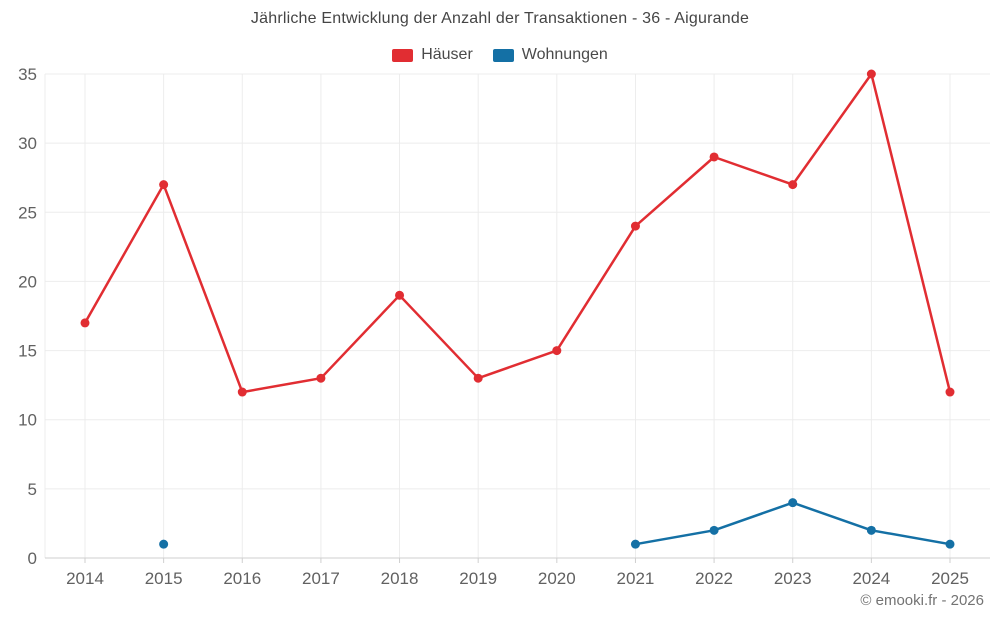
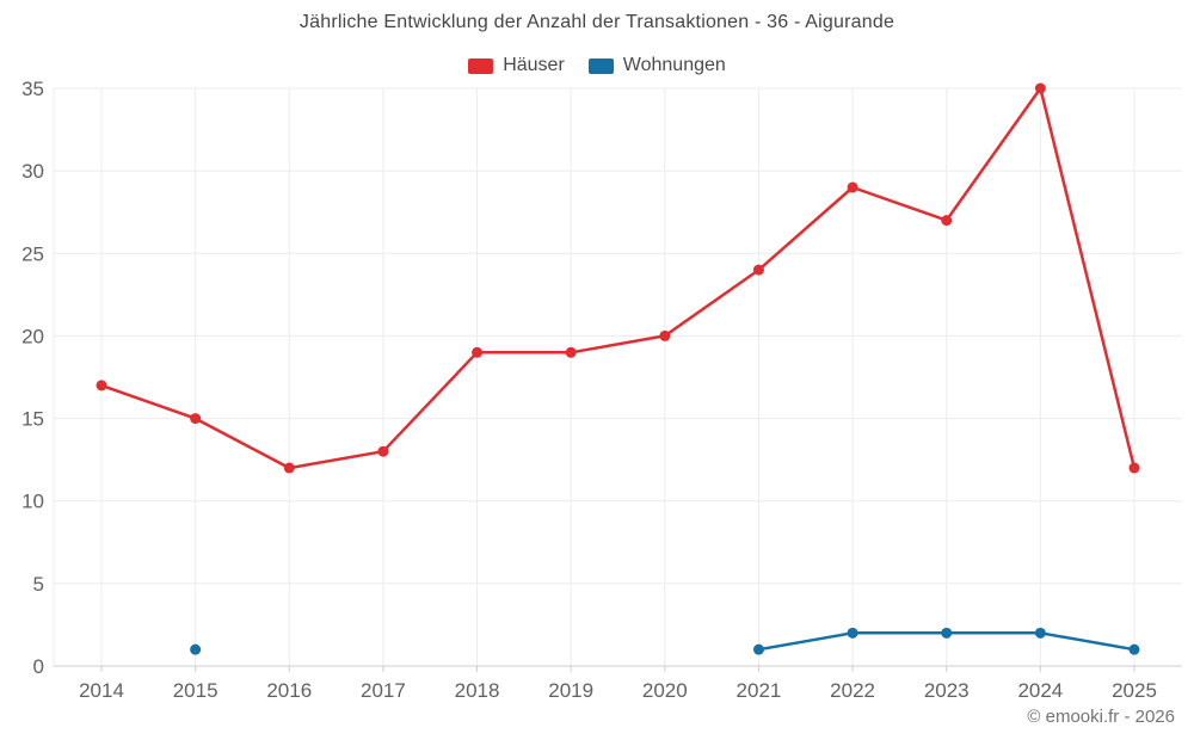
Häuser/2015: 27 -> 15
Häuser/2019: 13 -> 19
Häuser/2020: 15 -> 20
Wohnungen/2023: 4 -> 2
